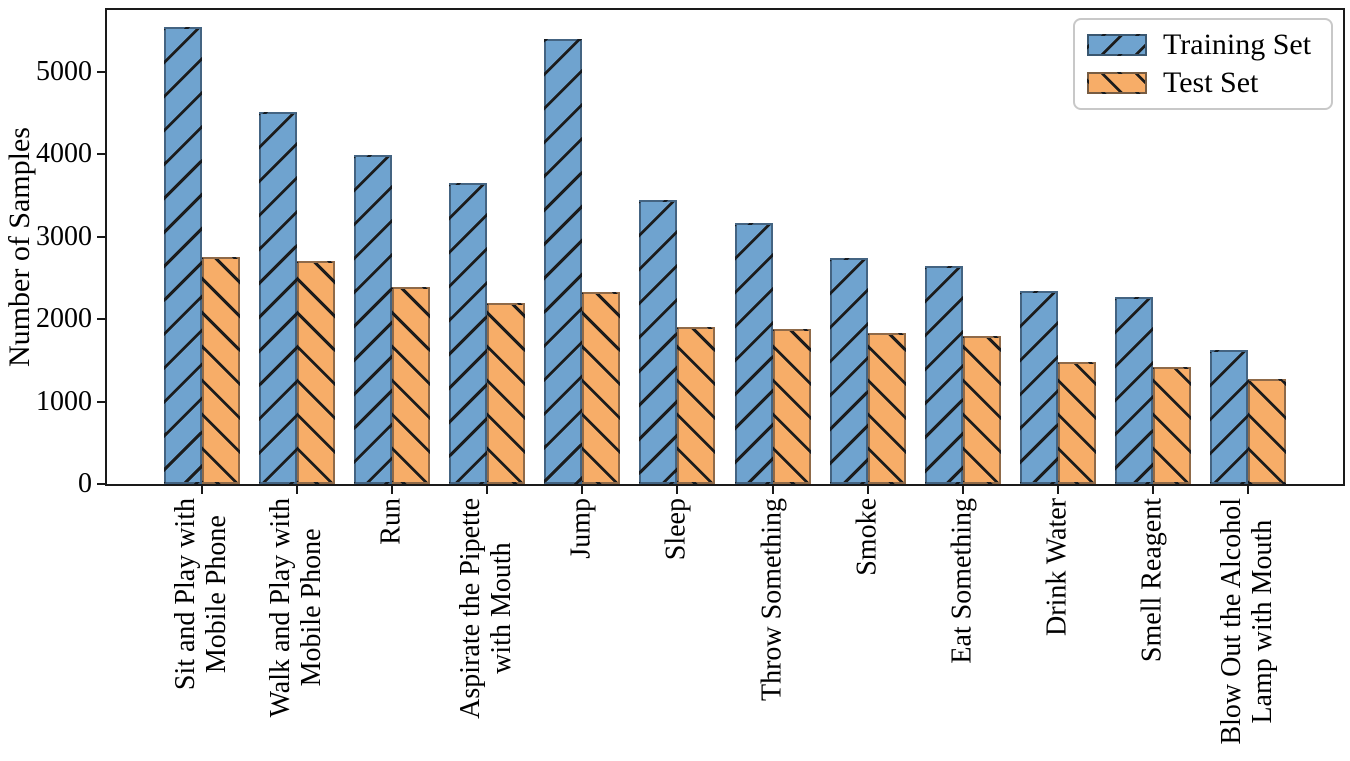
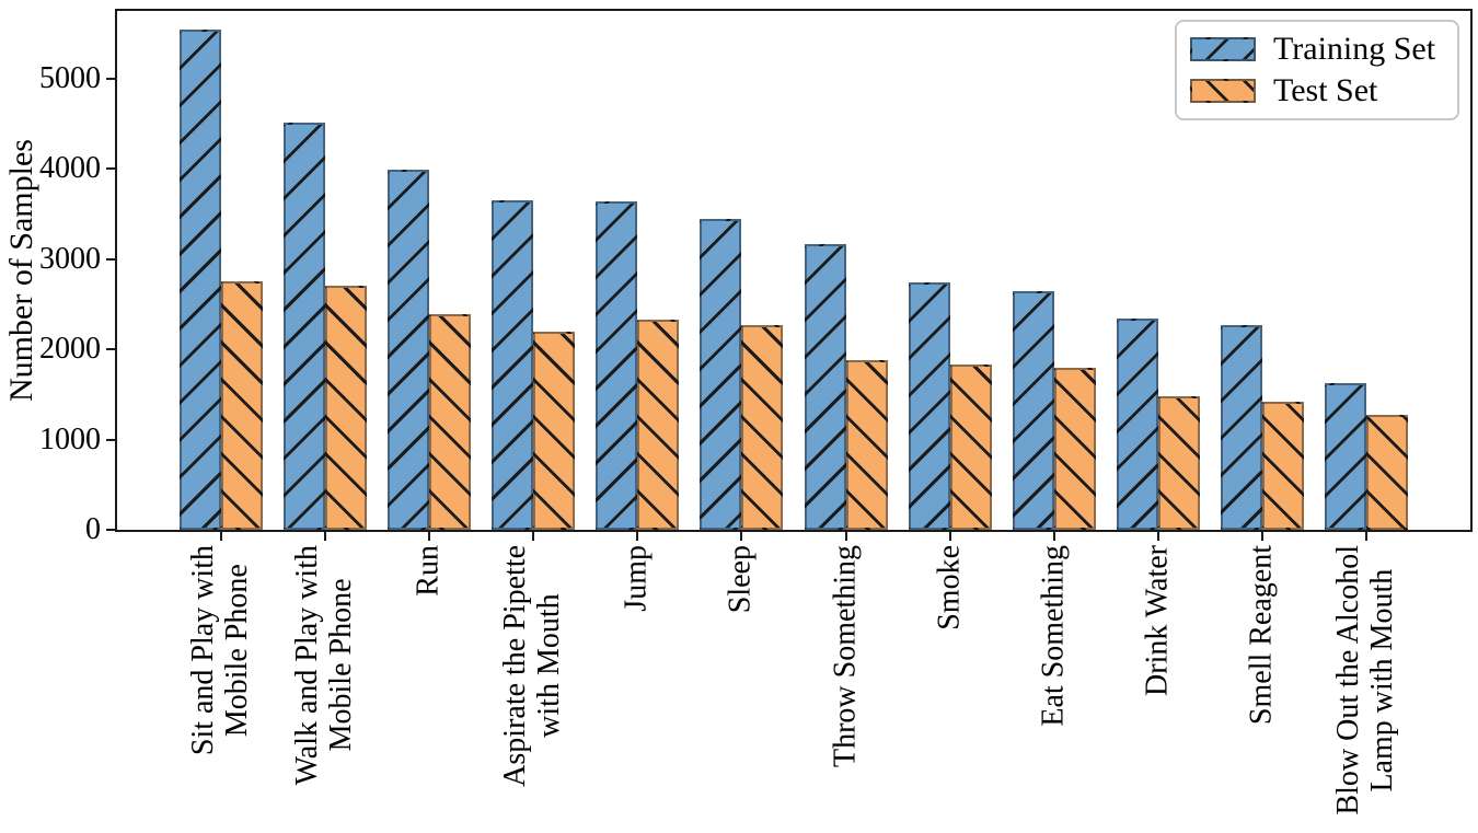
Training Set/Jump: 5400 -> 3600
Test Set/Sleep: 1900 -> 2300
